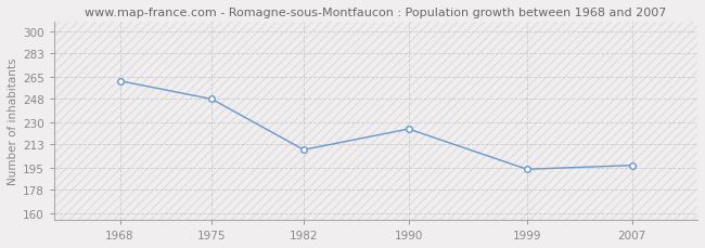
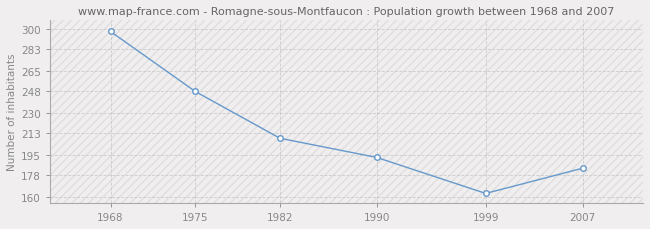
1968: 262 -> 298
1990: 225 -> 193
1999: 194 -> 163
2007: 197 -> 184
